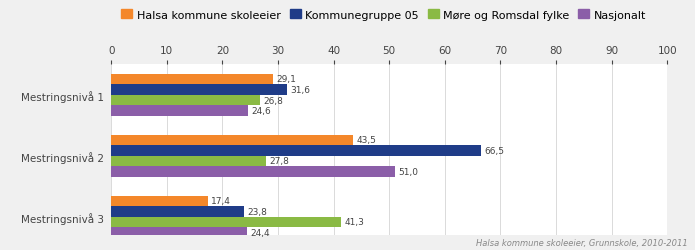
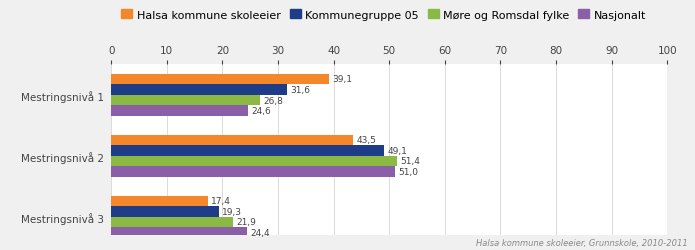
Halsa kommune skoleeier/Mestringsnivå 1: 29,1 -> 39,1
Kommunegruppe 05/Mestringsnivå 2: 66,5 -> 49,1
Møre og Romsdal fylke/Mestringsnivå 2: 27,8 -> 51,4
Kommunegruppe 05/Mestringsnivå 3: 23,8 -> 19,3
Møre og Romsdal fylke/Mestringsnivå 3: 41,3 -> 21,9
